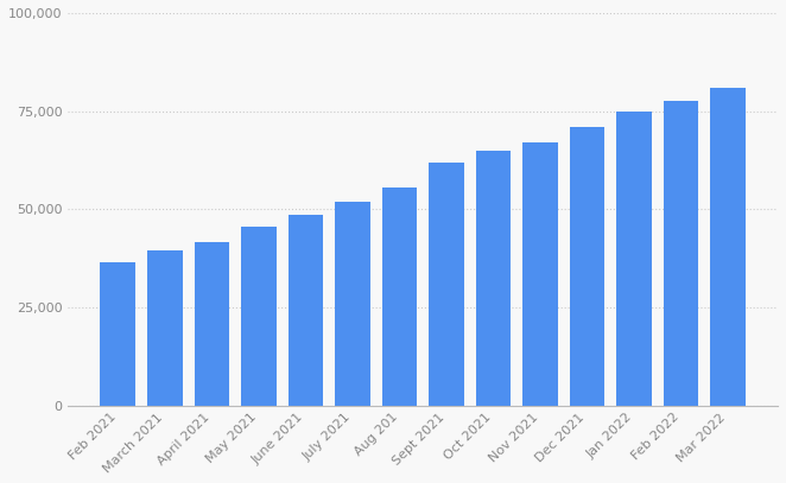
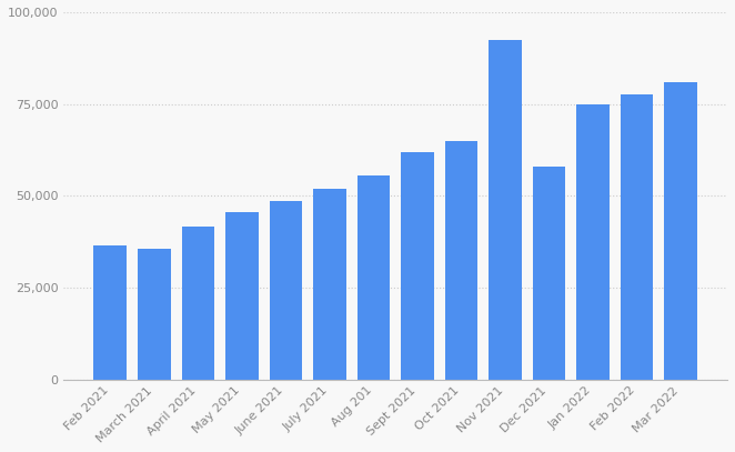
March 2021: 39,500 -> 35,500
Nov 2021: 67,000 -> 92,500
Dec 2021: 71,000 -> 58,000
